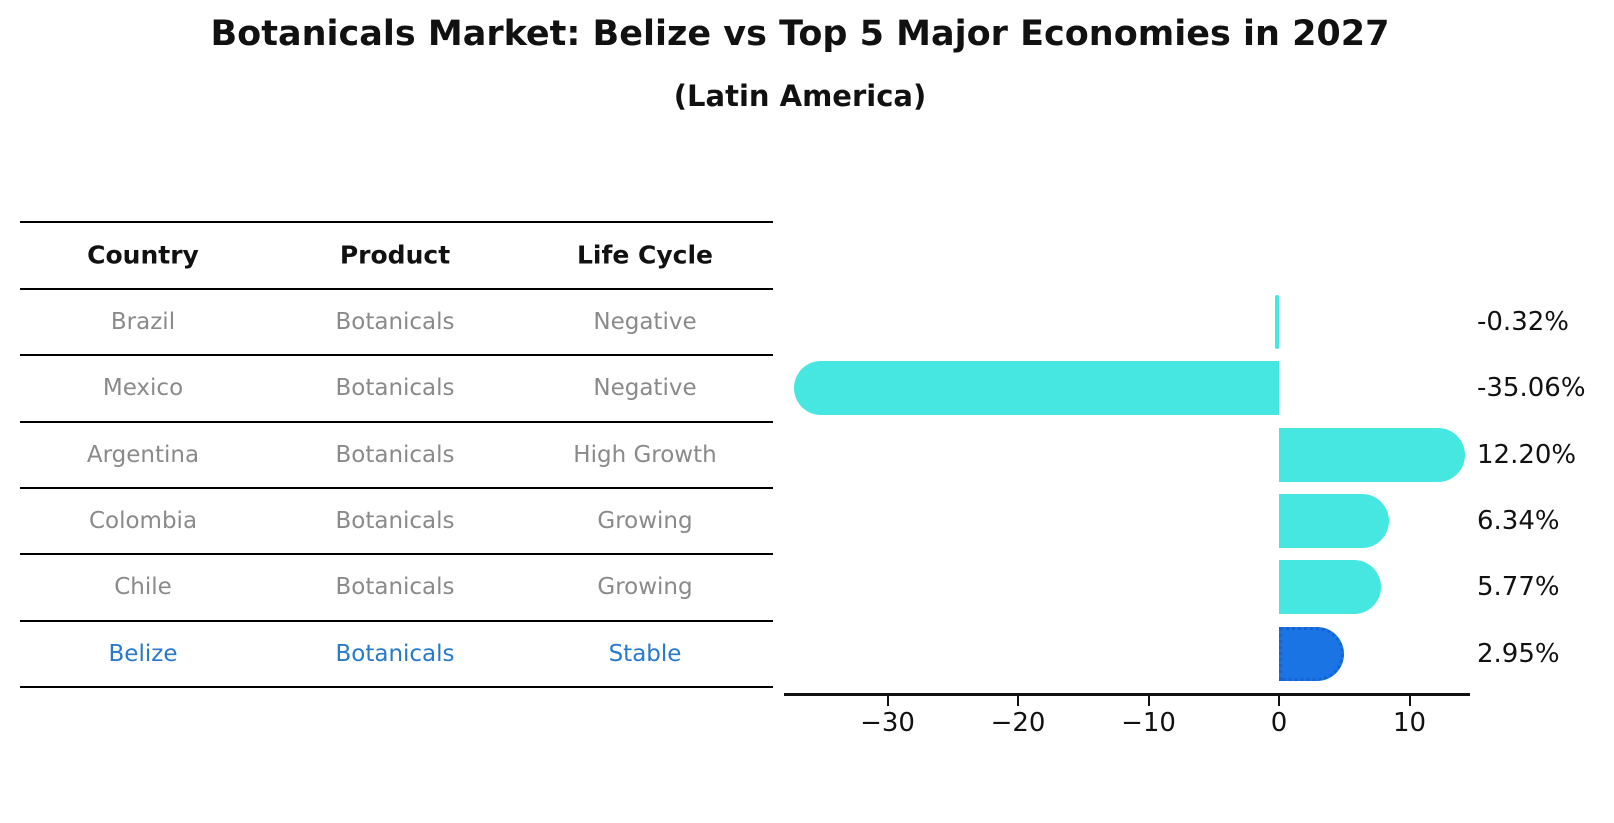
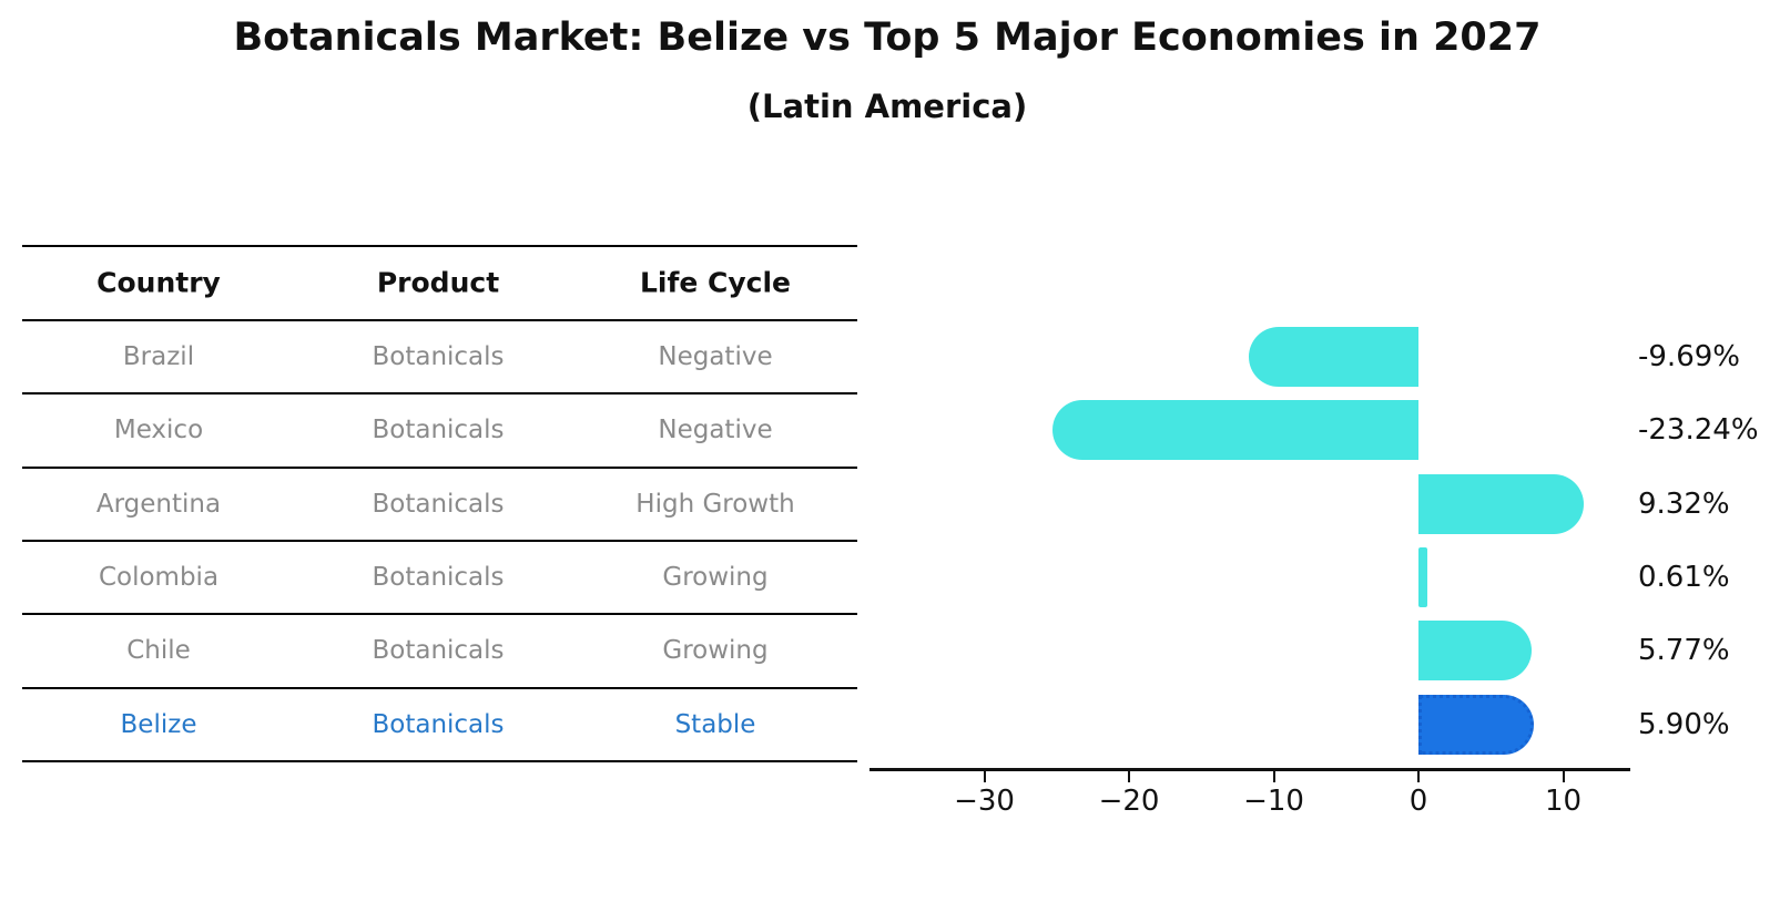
Brazil: -0.32% -> -9.69%
Mexico: -35.06% -> -23.24%
Argentina: 12.20% -> 9.32%
Colombia: 6.34% -> 0.61%
Belize: 2.95% -> 5.90%
